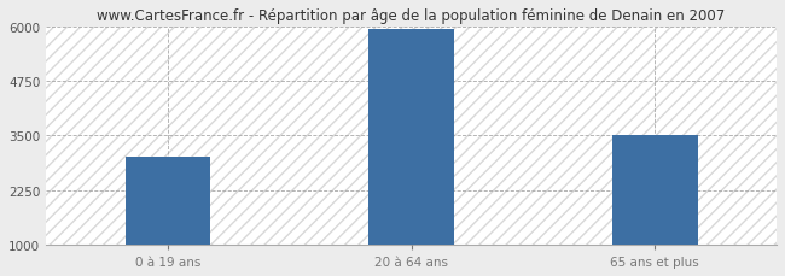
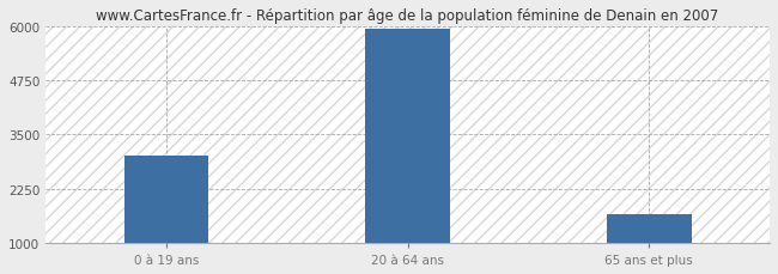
65 ans et plus: 3500 -> 1650
